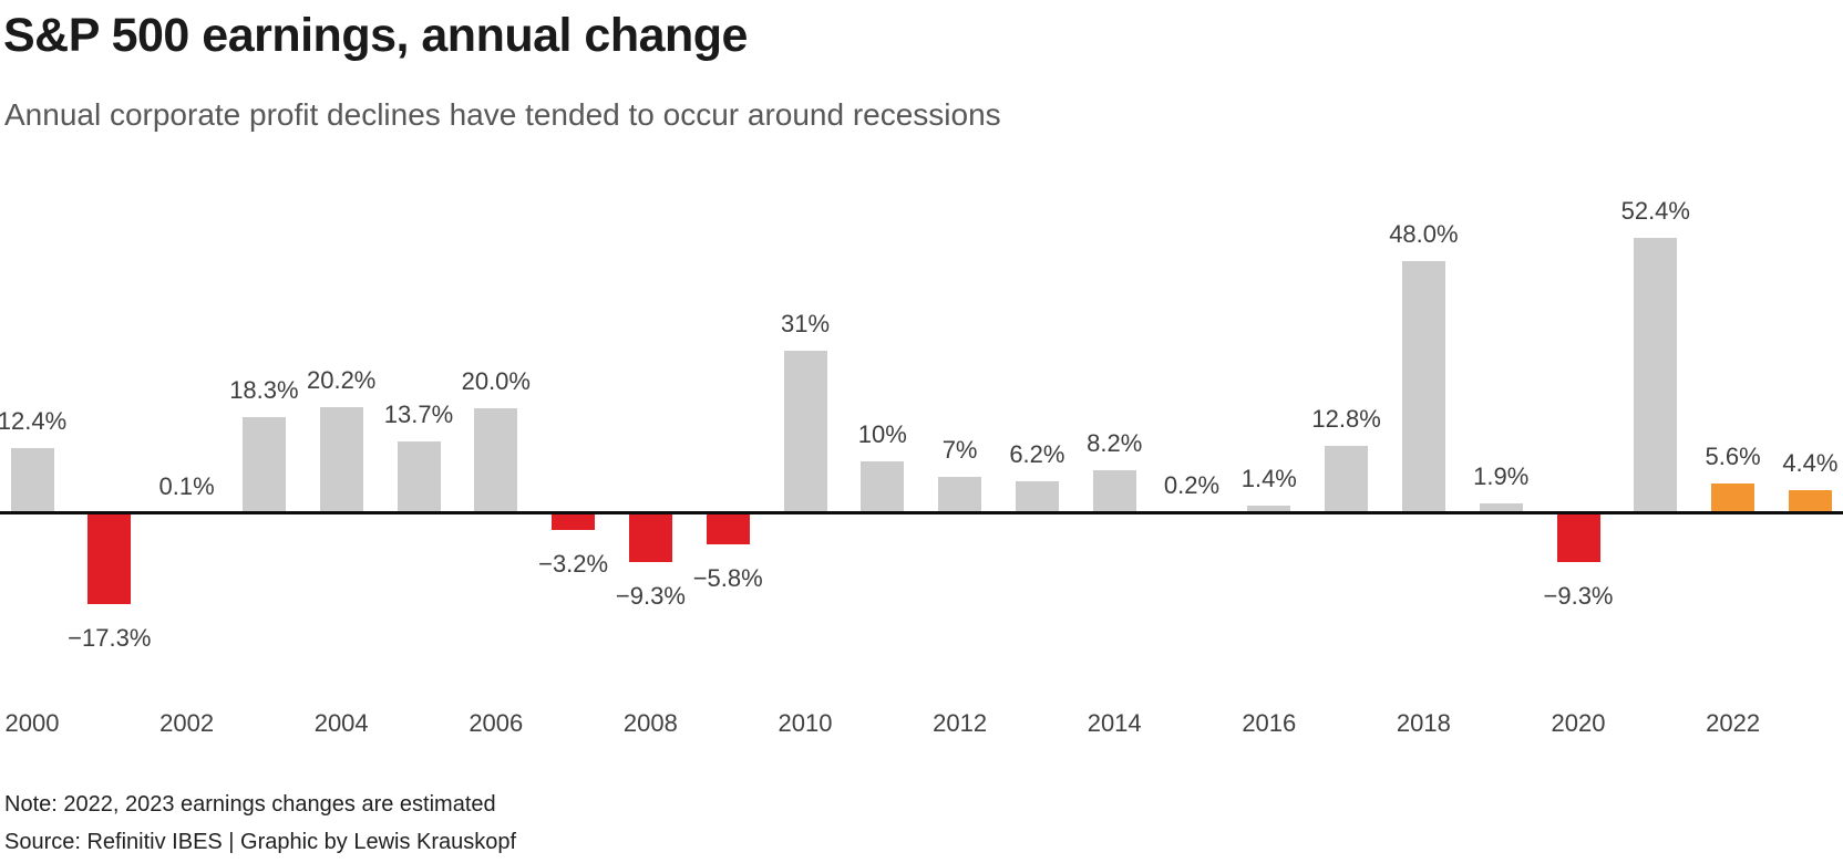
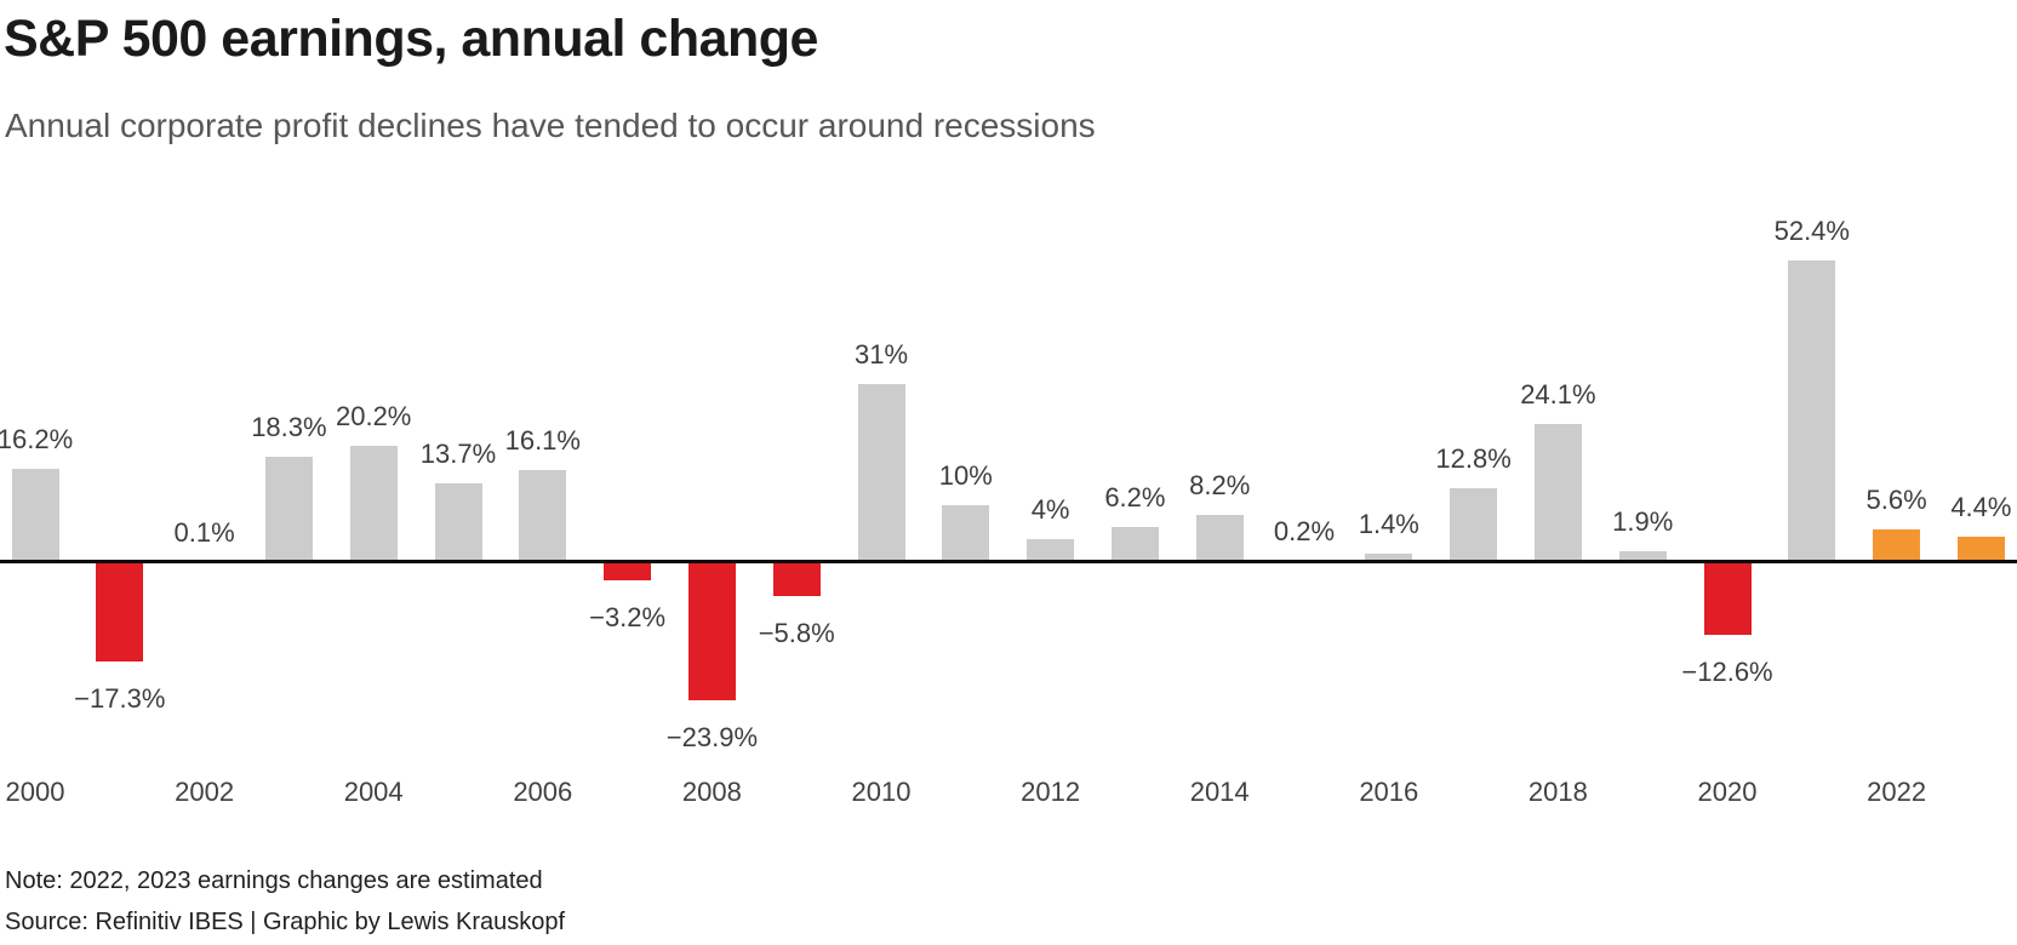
2000: 12.4% -> 16.2%
2006: 20.0% -> 16.1%
2008: −9.3% -> −23.9%
2012: 7% -> 4%
2018: 48.0% -> 24.1%
2020: −9.3% -> −12.6%
